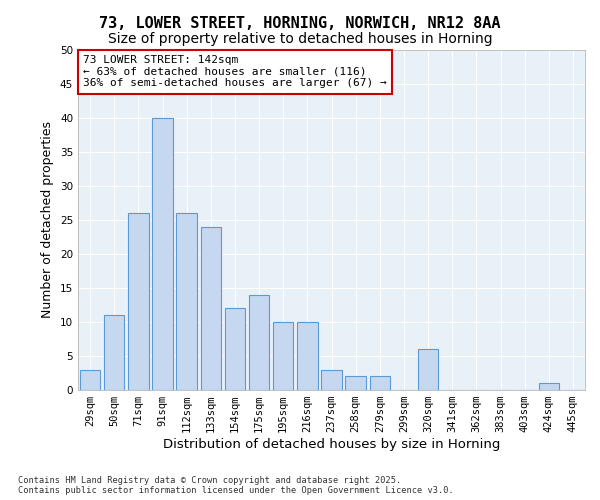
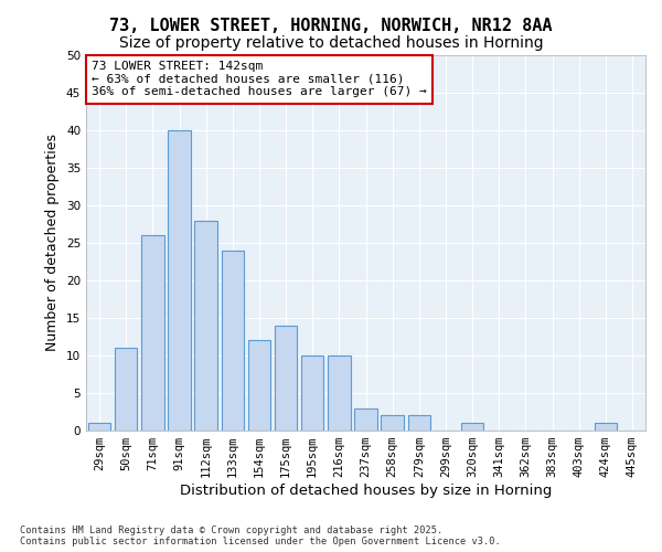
29sqm: 3 -> 1
112sqm: 26 -> 28
320sqm: 6 -> 1
